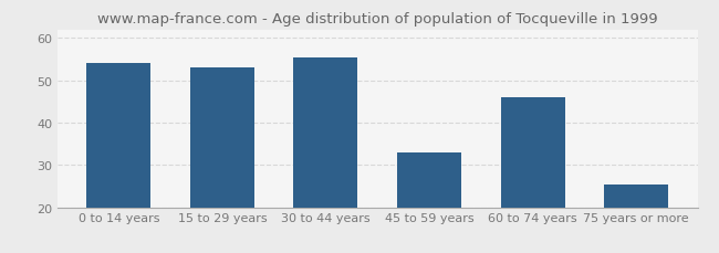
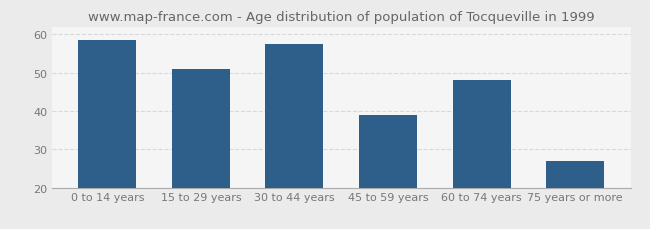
0 to 14 years: 54.0 -> 58.5
15 to 29 years: 53.0 -> 51.0
30 to 44 years: 55.5 -> 57.5
45 to 59 years: 33.0 -> 39.0
60 to 74 years: 46.0 -> 48.0
75 years or more: 25.5 -> 27.0
